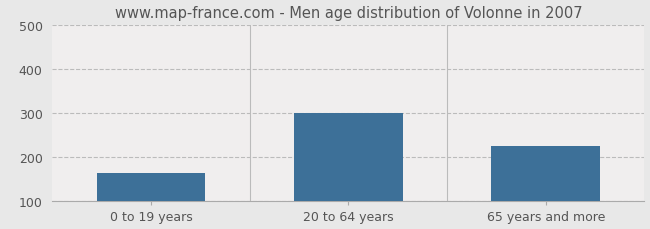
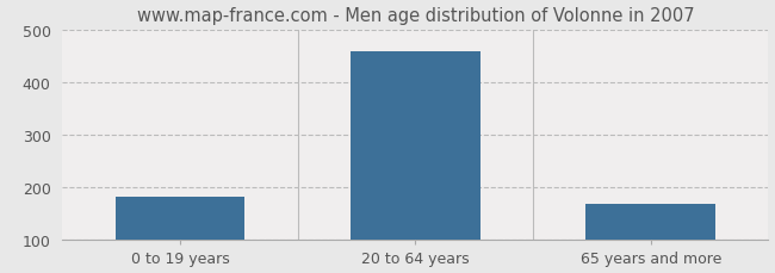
0 to 19 years: 165 -> 183
20 to 64 years: 300 -> 460
65 years and more: 225 -> 170
